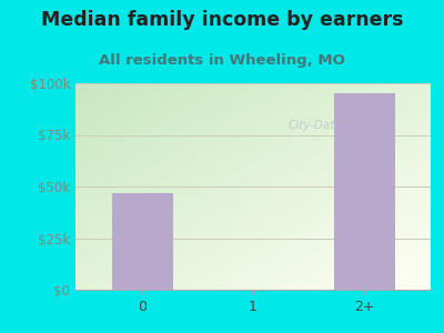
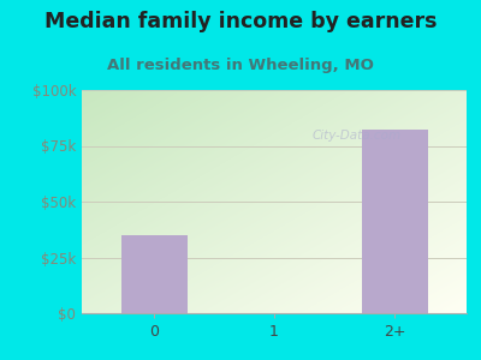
0: $47k -> $35k
2+: $95k -> $82k
